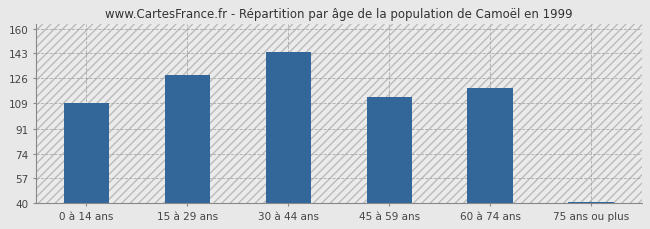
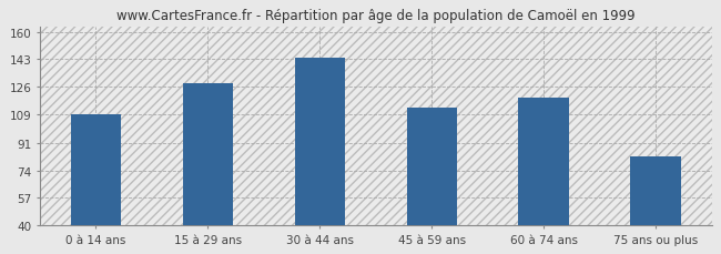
75 ans ou plus: 41 -> 83
